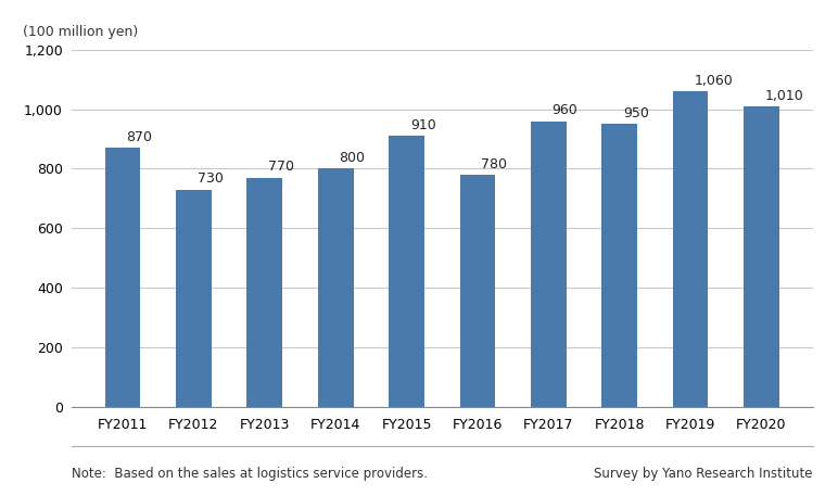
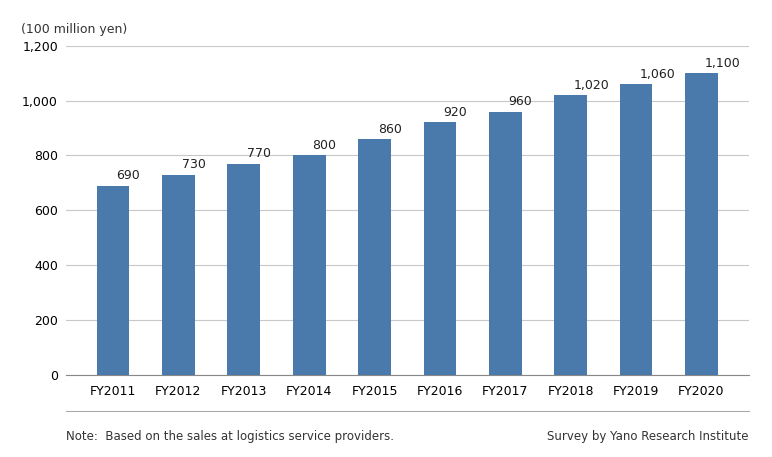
FY2011: 870 -> 690
FY2015: 910 -> 860
FY2016: 780 -> 920
FY2018: 950 -> 1,020
FY2020: 1,010 -> 1,100
